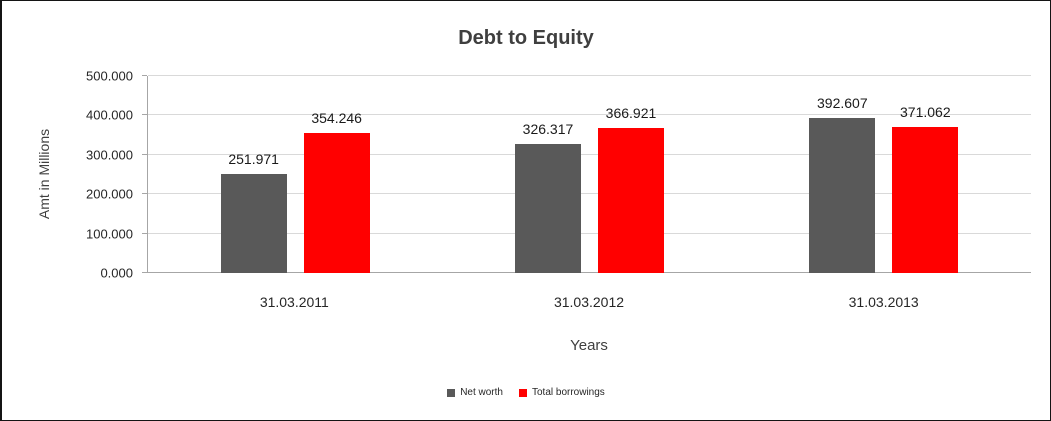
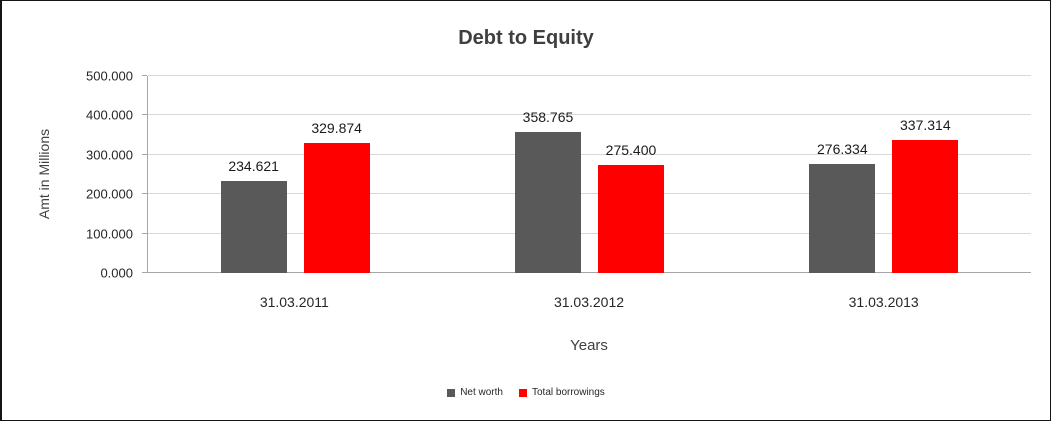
Net worth/31.03.2011: 251.971 -> 234.621
Total borrowings/31.03.2011: 354.246 -> 329.874
Net worth/31.03.2012: 326.317 -> 358.765
Total borrowings/31.03.2012: 366.921 -> 275.400
Net worth/31.03.2013: 392.607 -> 276.334
Total borrowings/31.03.2013: 371.062 -> 337.314
